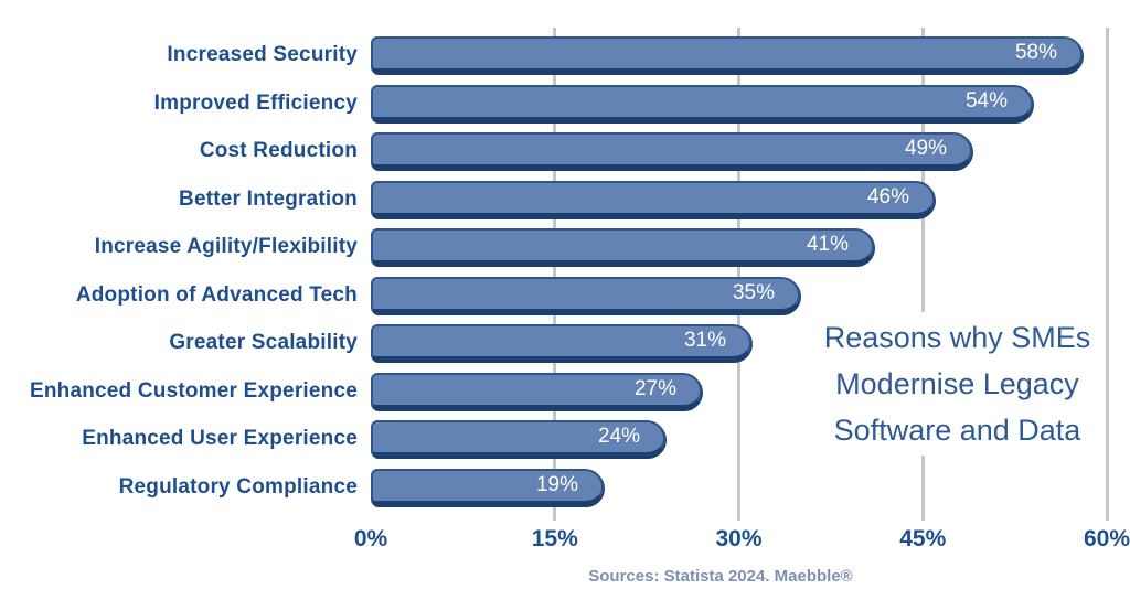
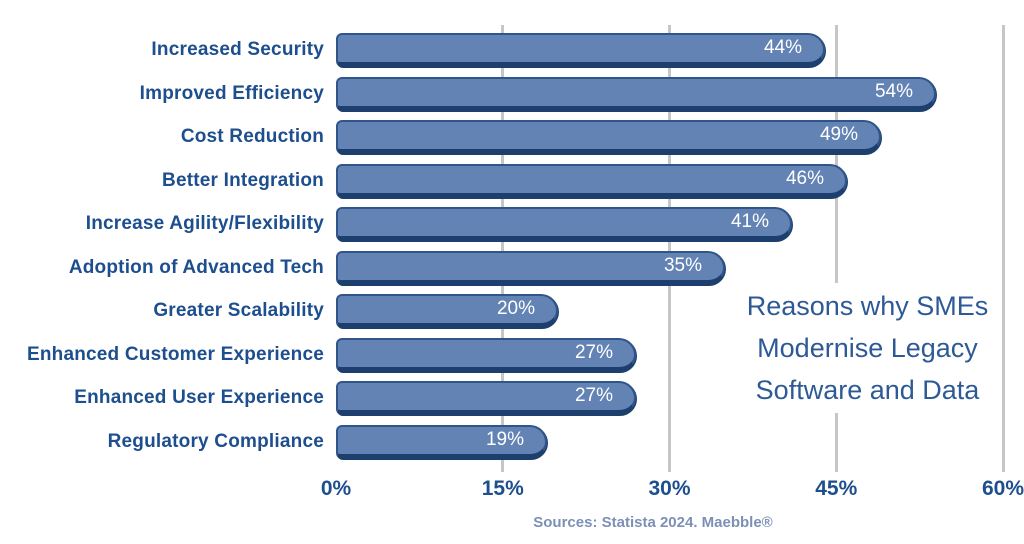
Increased Security: 58% -> 44%
Greater Scalability: 31% -> 20%
Enhanced User Experience: 24% -> 27%
